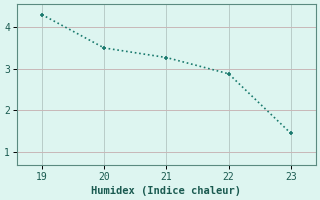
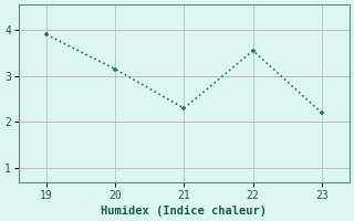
19: 4.30 -> 3.90
20: 3.50 -> 3.15
21: 3.27 -> 2.30
22: 2.88 -> 3.55
23: 1.45 -> 2.20
